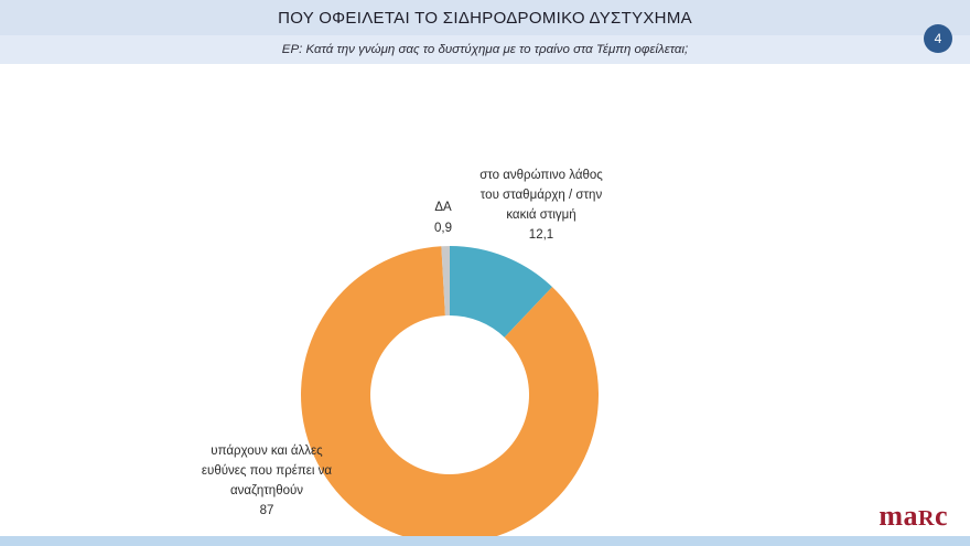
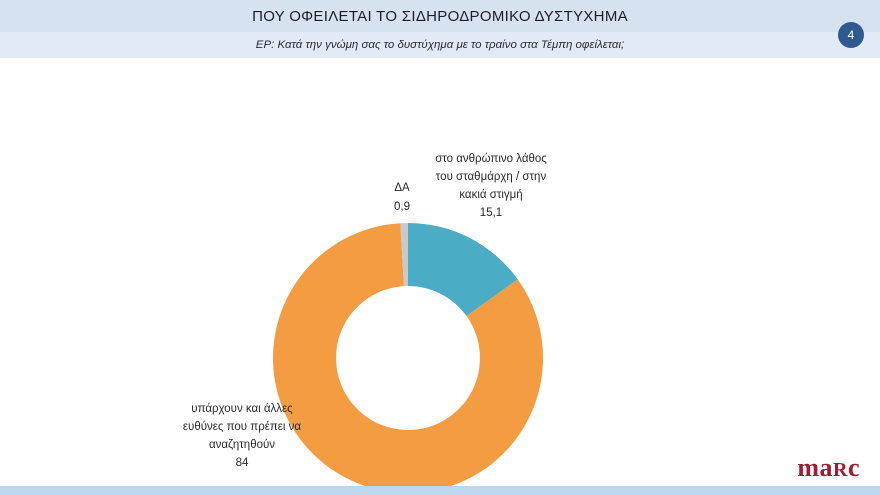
στο ανθρώπινο λάθος του σταθμάρχη / στην κακιά στιγμή: 12,1 -> 15,1
υπάρχουν και άλλες ευθύνες που πρέπει να αναζητηθούν: 87 -> 84
